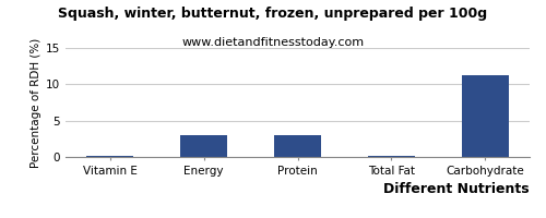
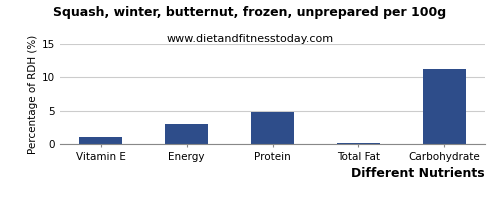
Vitamin E: 0.1 -> 1.0
Protein: 3.0 -> 4.8
